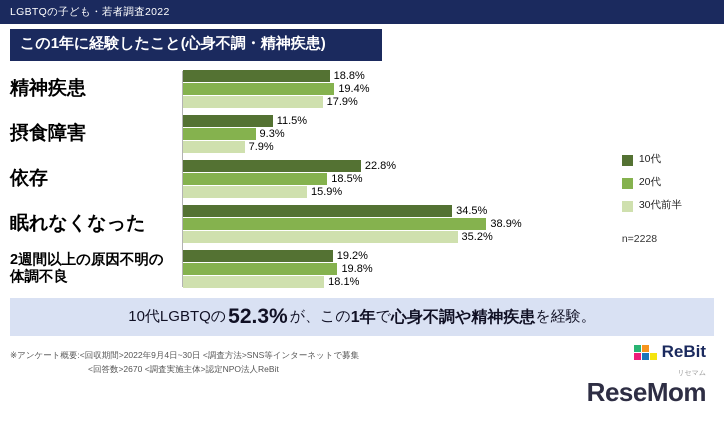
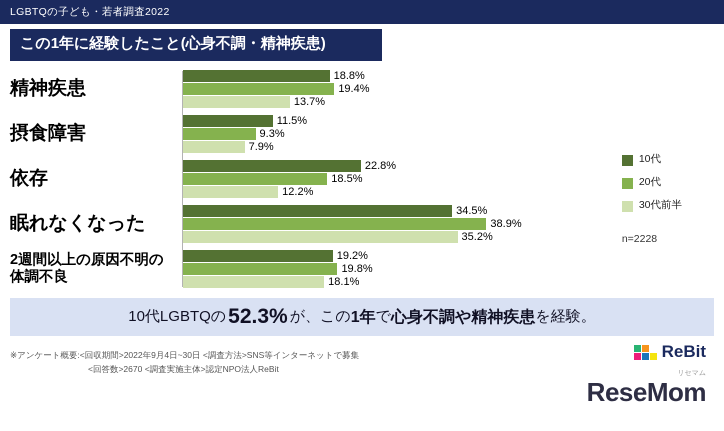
30代前半/精神疾患: 17.9% -> 13.7%
30代前半/依存: 15.9% -> 12.2%
